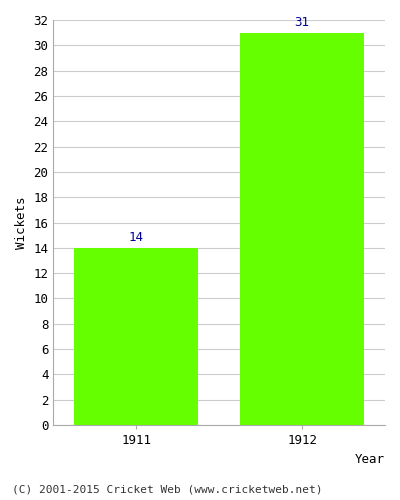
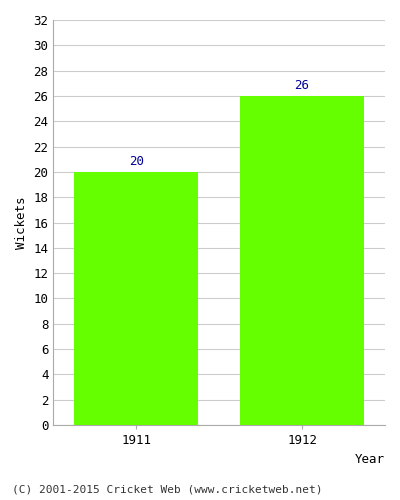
1911: 14 -> 20
1912: 31 -> 26
